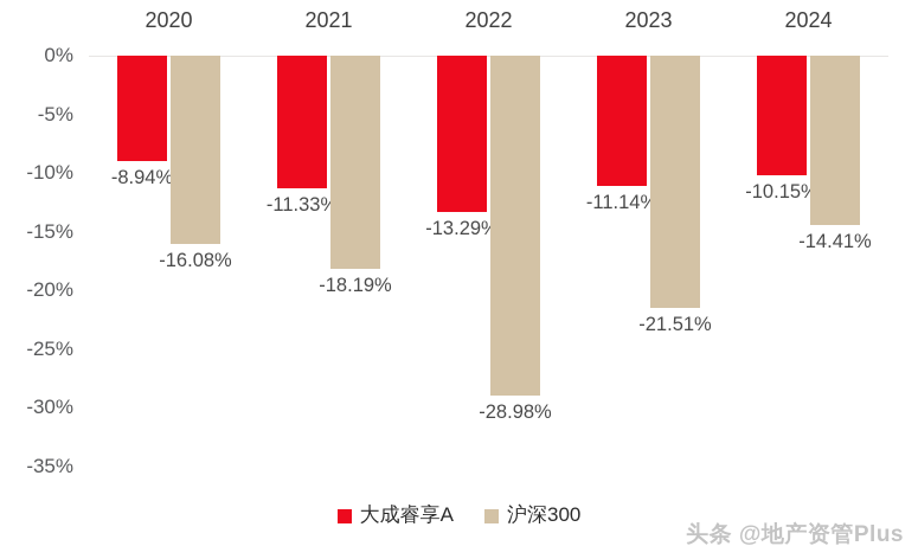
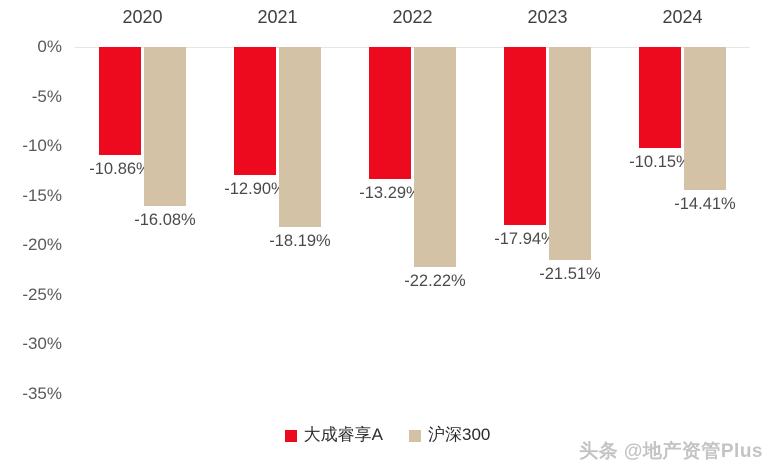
大成睿享A/2020: -8.94% -> -10.86%
大成睿享A/2021: -11.33% -> -12.90%
沪深300/2022: -28.98% -> -22.22%
大成睿享A/2023: -11.14% -> -17.94%
